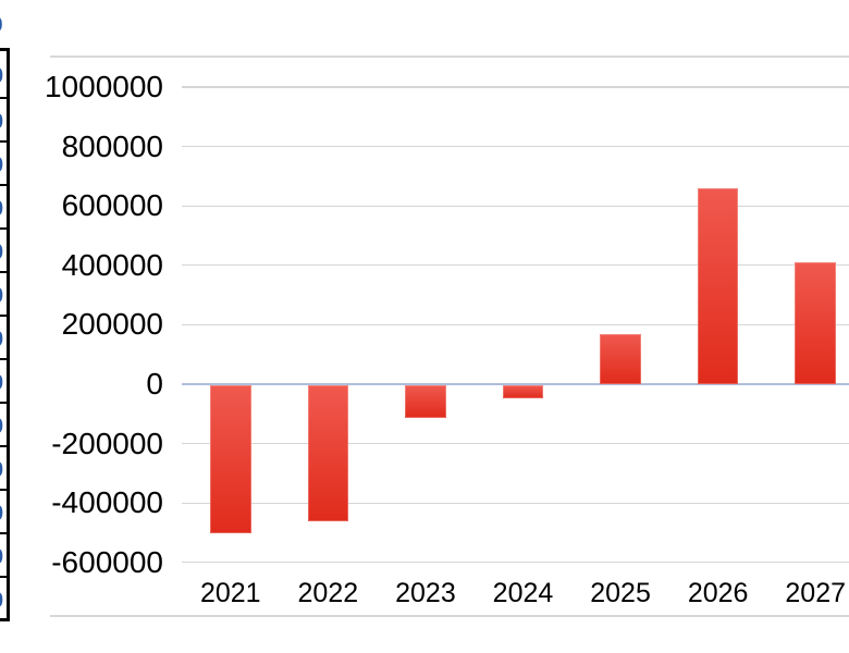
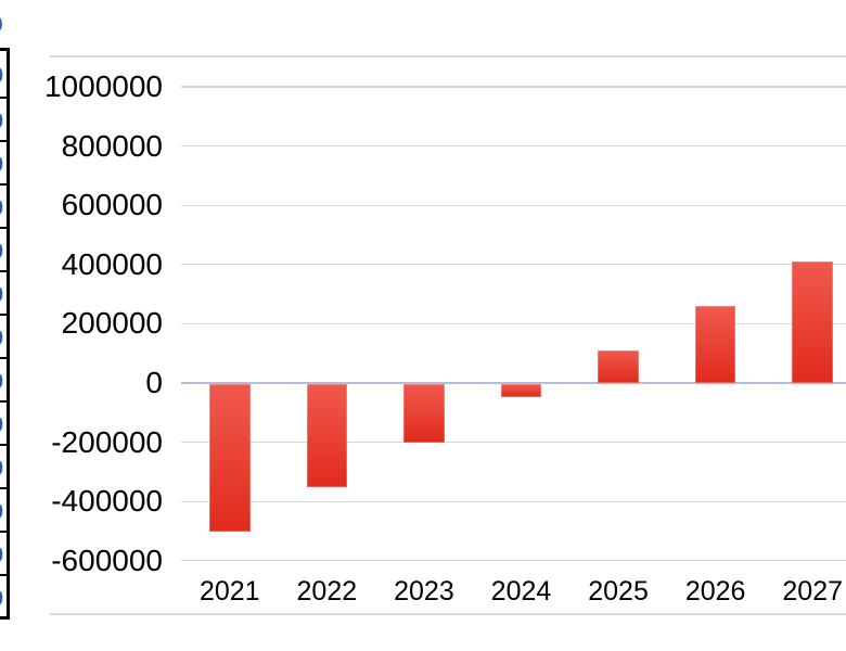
2022: -460000 -> -350000
2023: -110000 -> -200000
2025: 170000 -> 110000
2026: 660000 -> 260000
